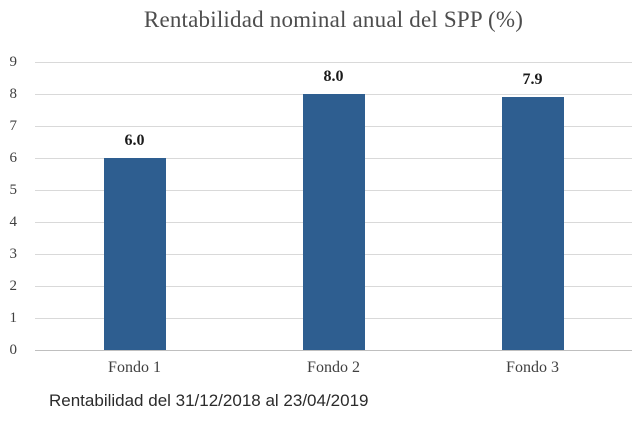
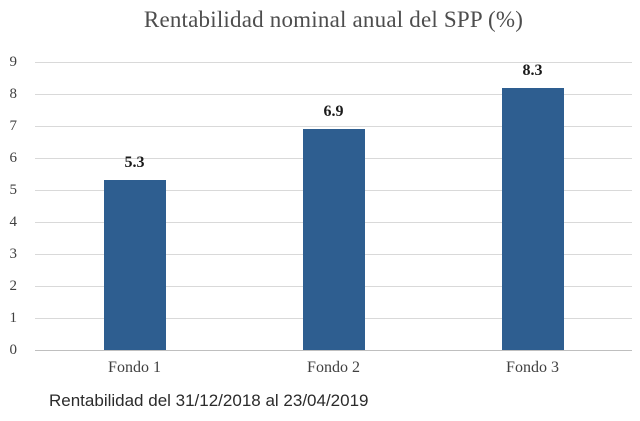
Fondo 1: 6.0 -> 5.3
Fondo 2: 8.0 -> 6.9
Fondo 3: 7.9 -> 8.3
